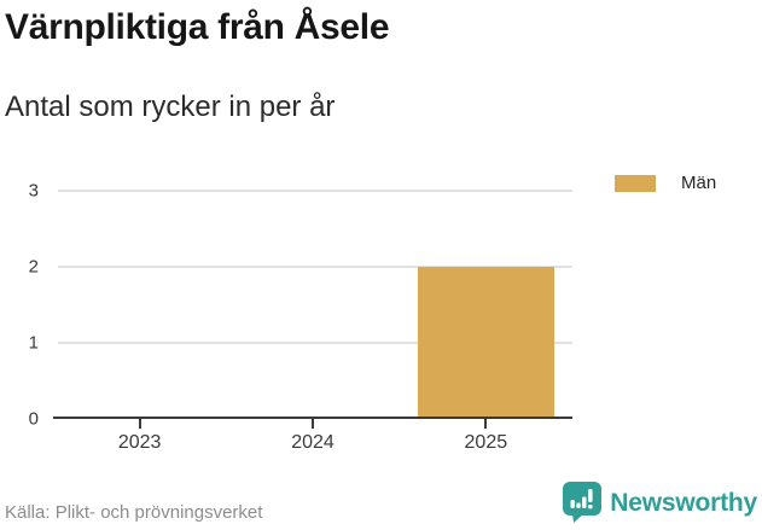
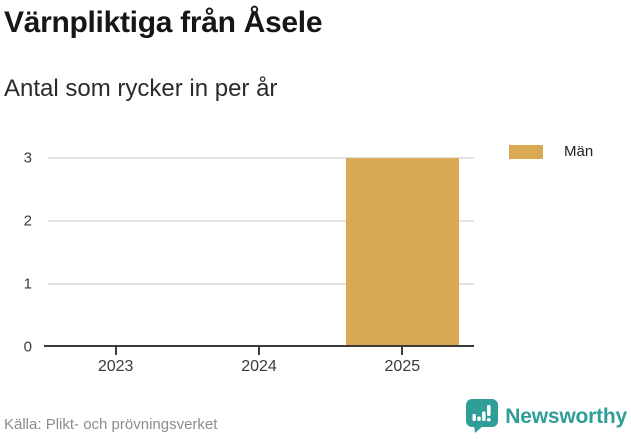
2025: 2 -> 3
